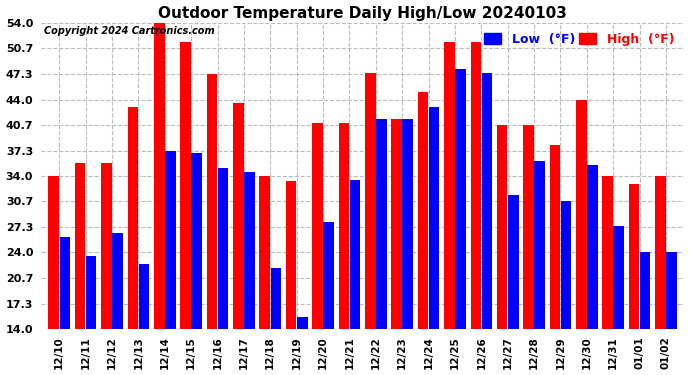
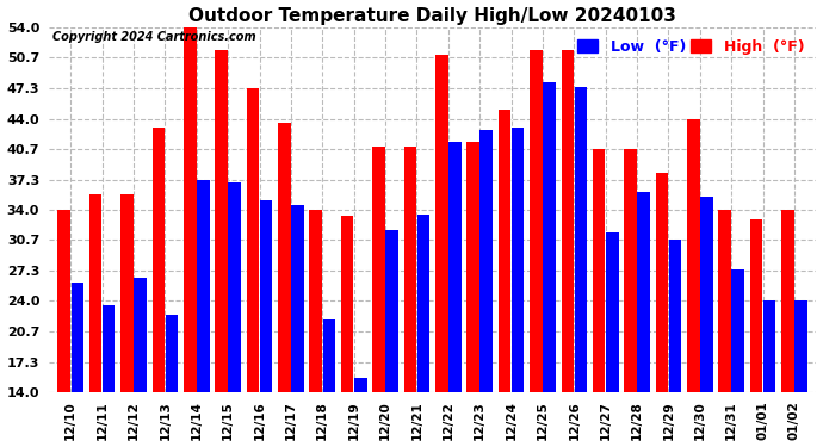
Low (°F)/12/20: 28.0 -> 31.8
High (°F)/12/22: 47.5 -> 51.0
Low (°F)/12/23: 41.5 -> 42.8
